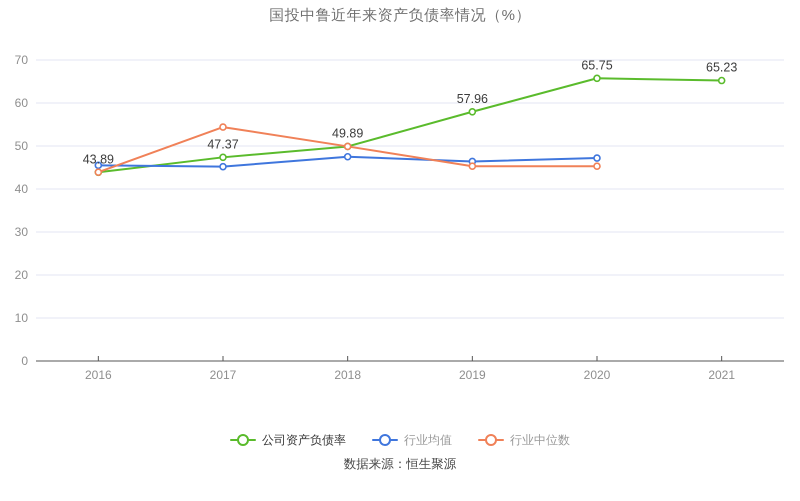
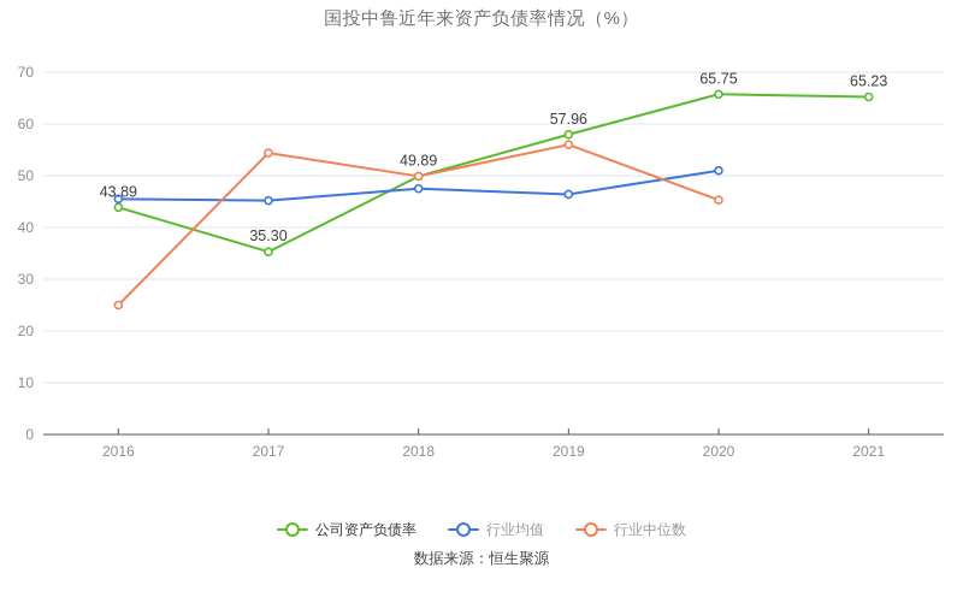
行业中位数/2016: 44 -> 25
公司资产负债率/2017: 47.37 -> 35.30
行业中位数/2019: 45 -> 56
行业均值/2020: 47 -> 51
